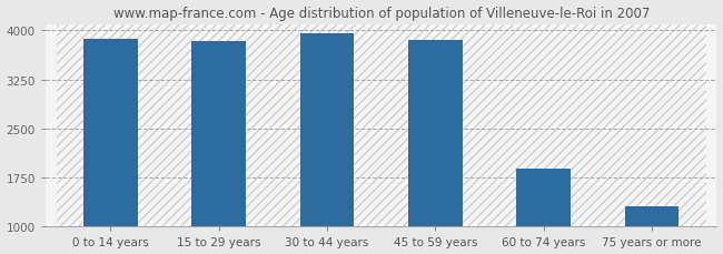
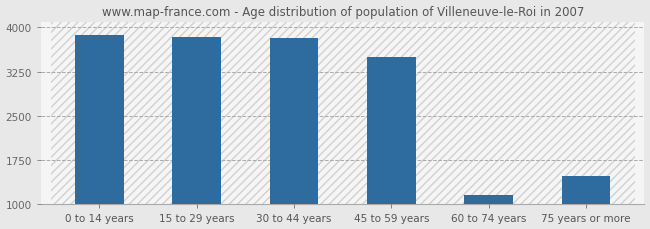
30 to 44 years: 3960 -> 3820
45 to 59 years: 3860 -> 3500
60 to 74 years: 1880 -> 1160
75 years or more: 1310 -> 1480
